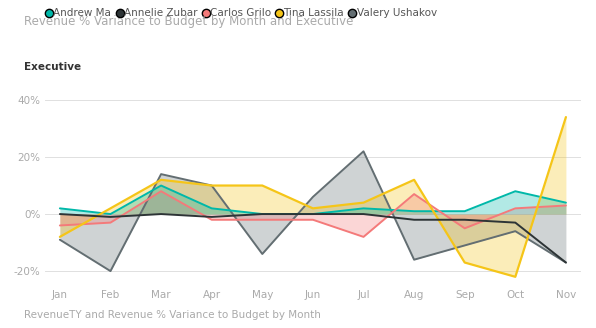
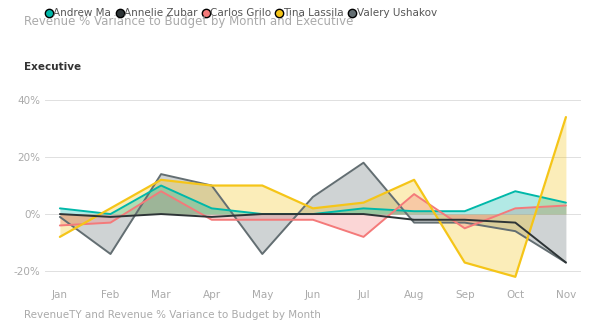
Valery Ushakov/Jan: -9% -> -1%
Valery Ushakov/Feb: -20% -> -14%
Valery Ushakov/Jul: 22% -> 18%
Valery Ushakov/Aug: -16% -> -3%
Valery Ushakov/Sep: -11% -> -3%
